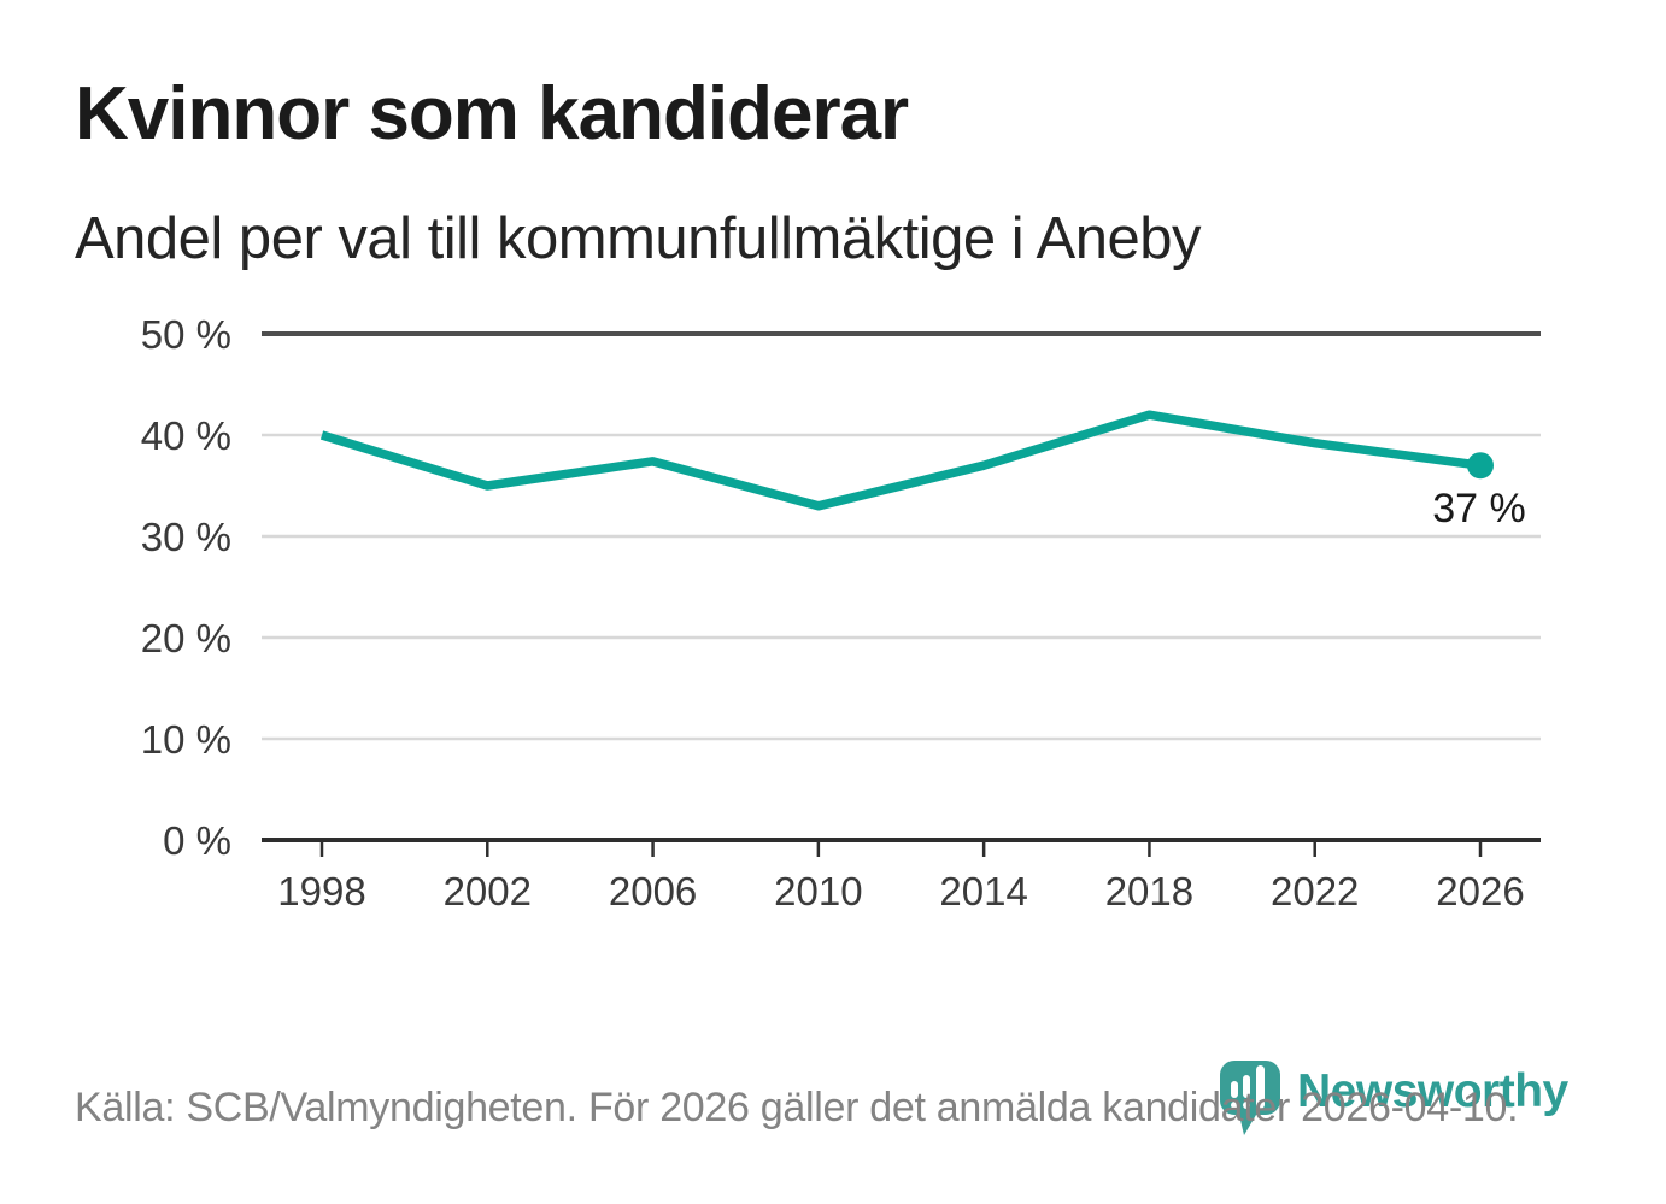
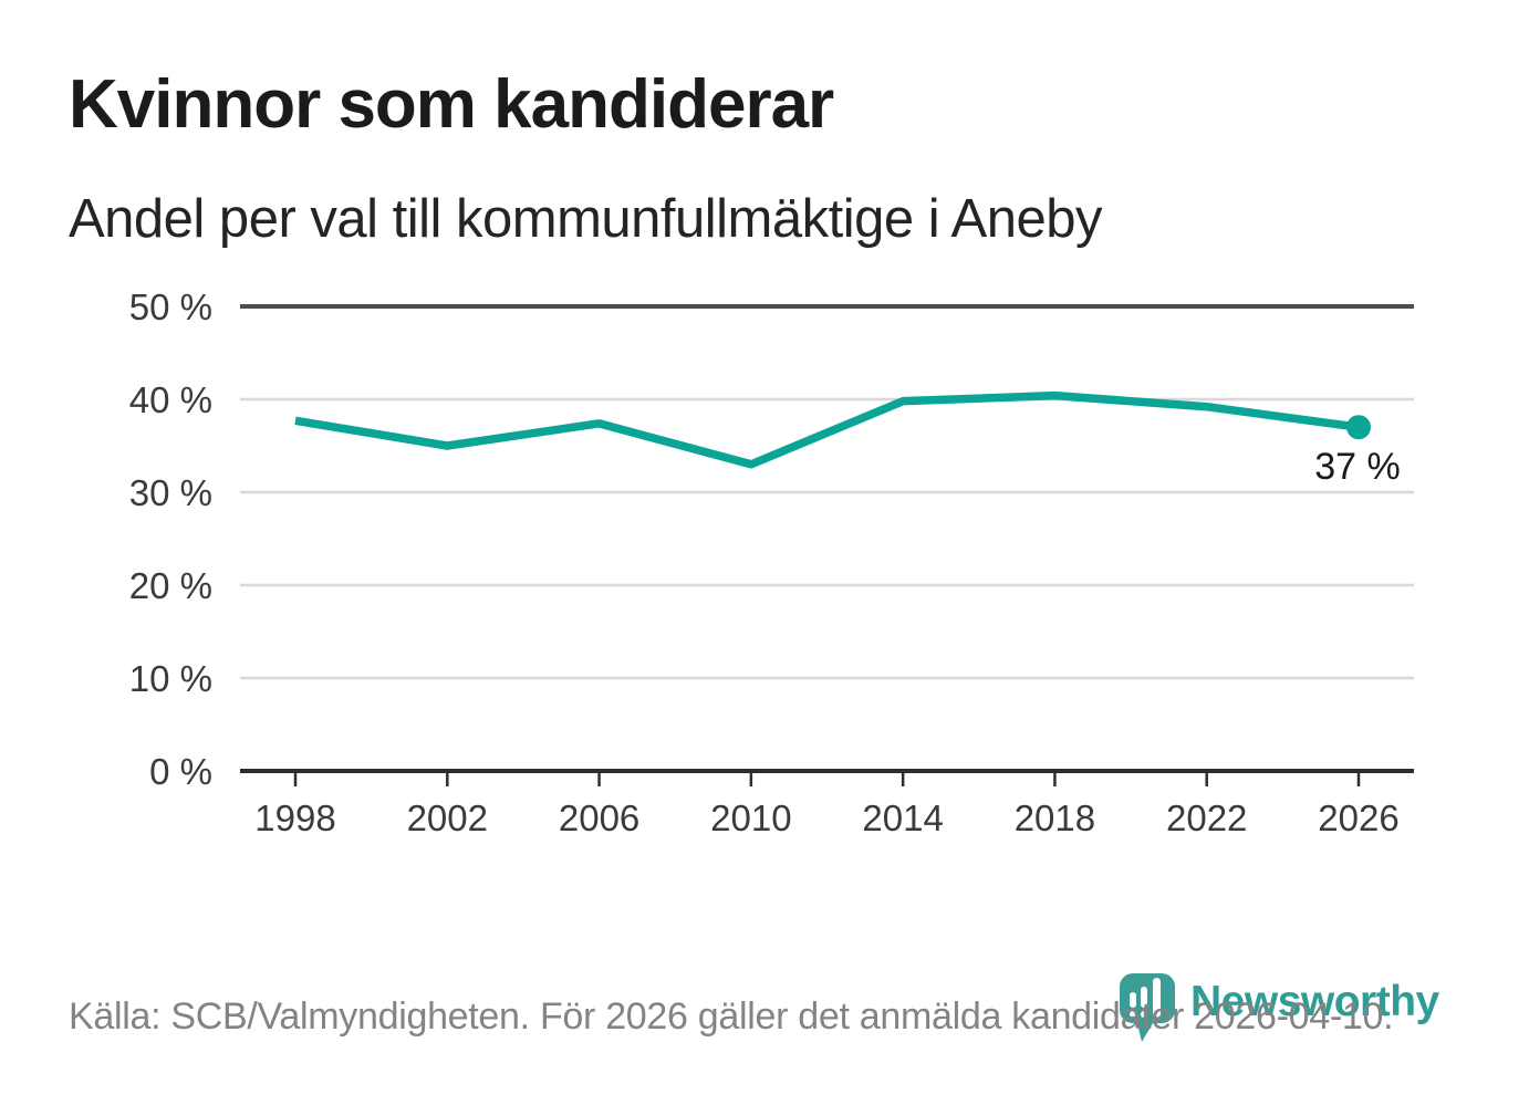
1998: 40% -> 38%
2014: 37% -> 40%
2018: 42% -> 40%
